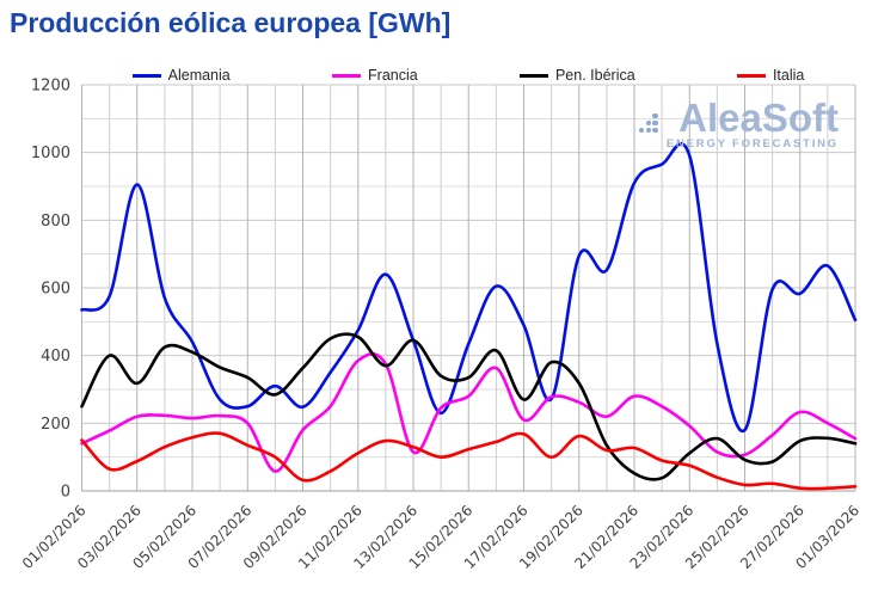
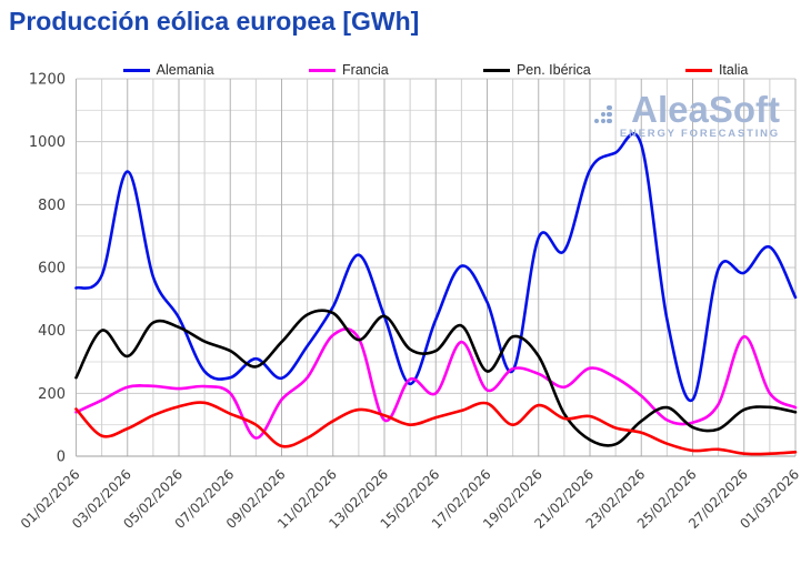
Francia/15/02/2026: 280 -> 200
Francia/27/02/2026: 230 -> 380
